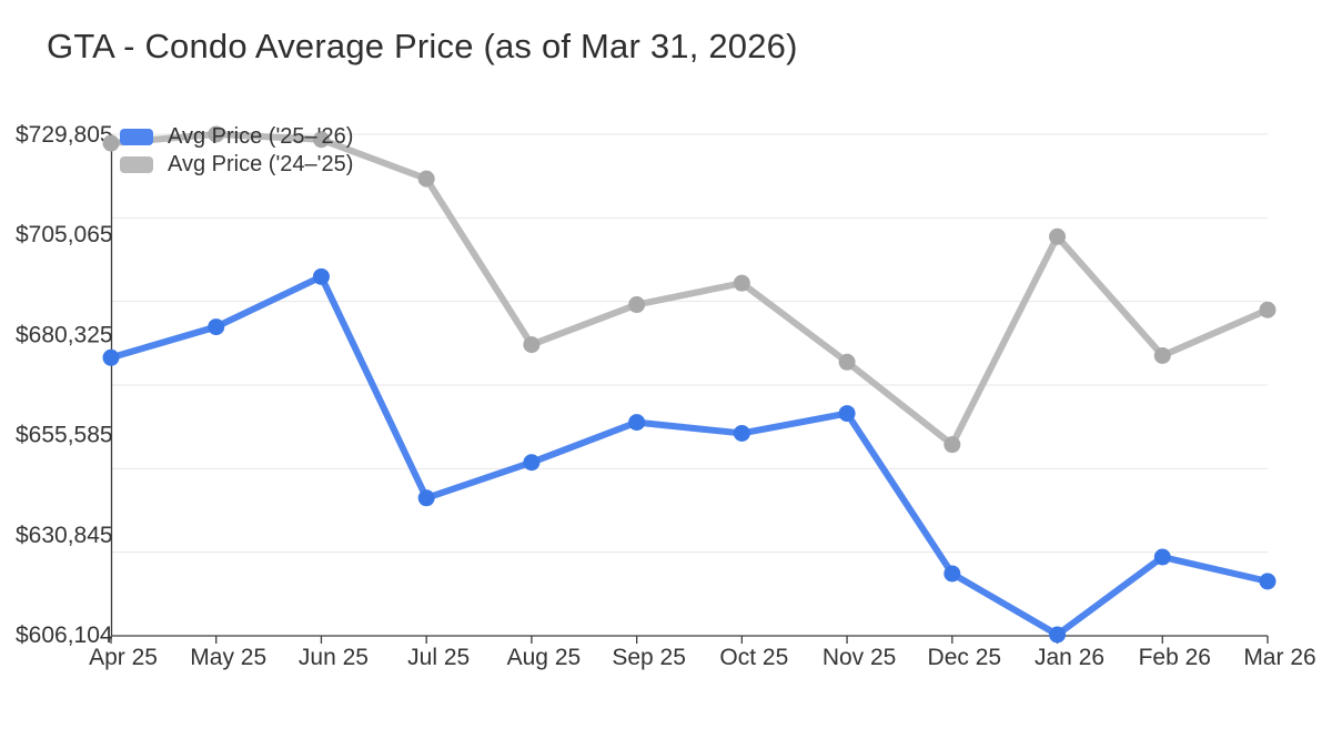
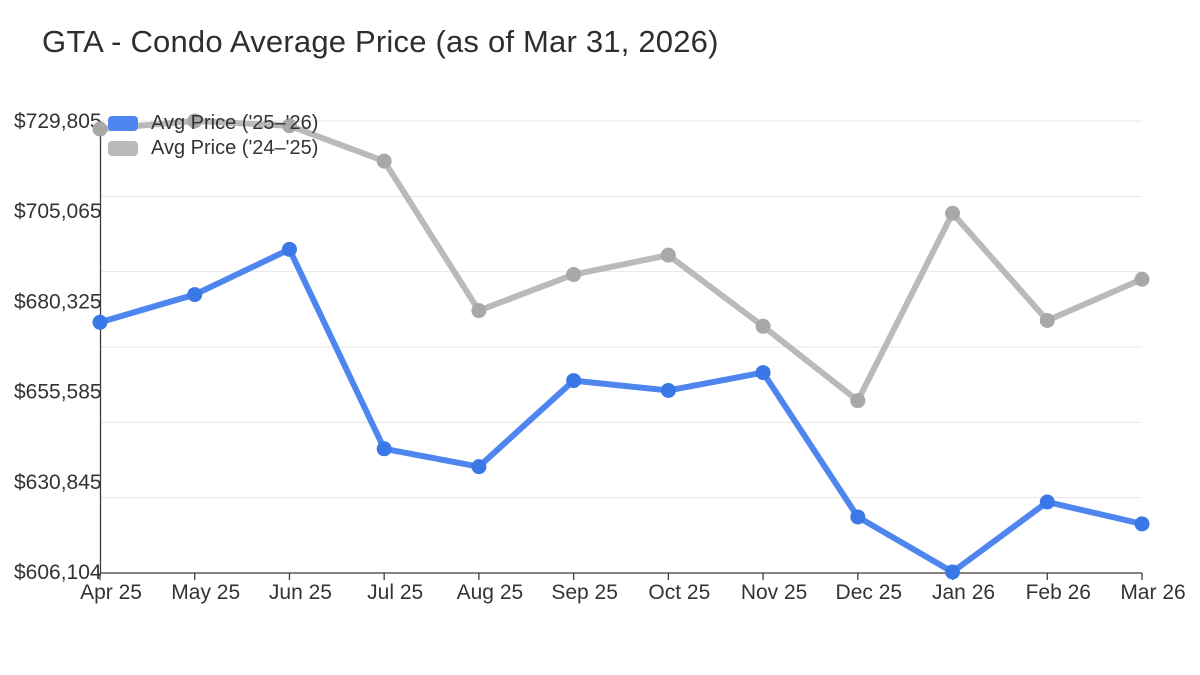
Avg Price ('25–'26)/Aug 25: $649000 -> $635000
